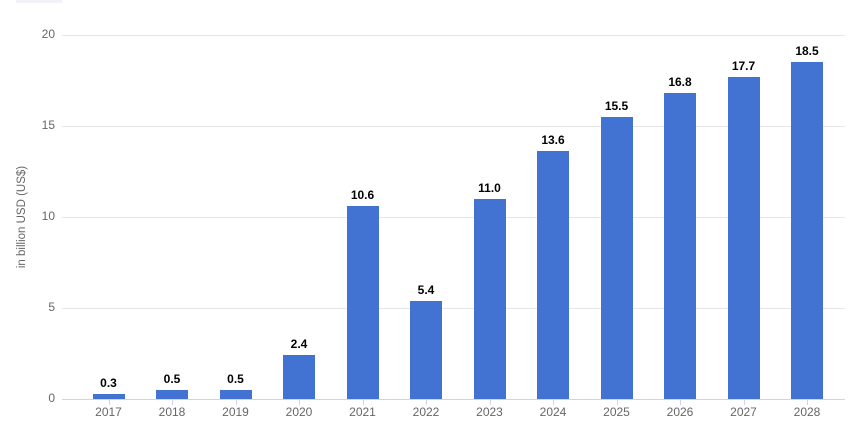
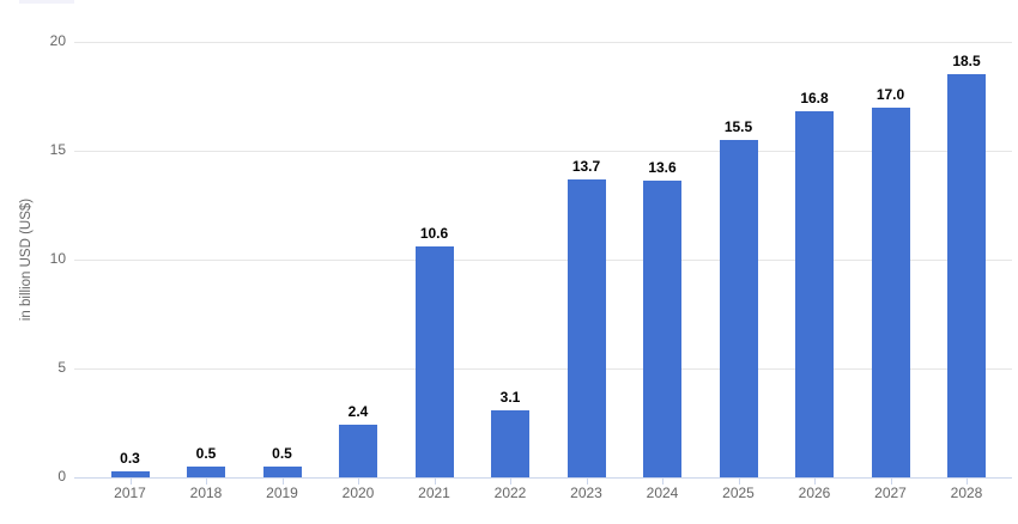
2022: 5.4 -> 3.1
2023: 11.0 -> 13.7
2027: 17.7 -> 17.0
